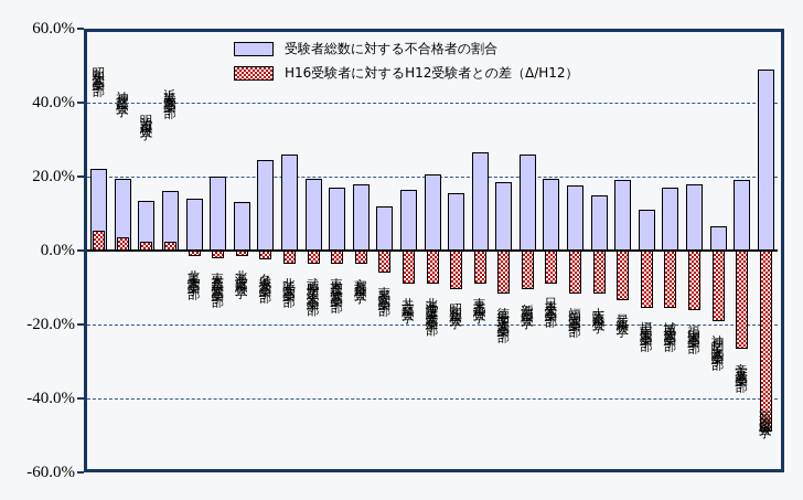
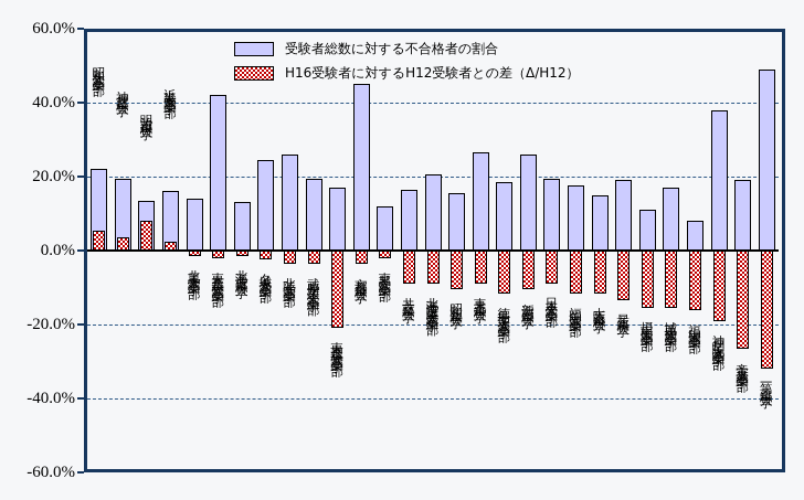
H16受験者に対するH12受験者との差（Δ/H12）/明治薬科大学: 2% -> 8%
受験者総数に対する不合格者の割合/東京薬科大学薬学部: 20% -> 42%
H16受験者に対するH12受験者との差（Δ/H12）/東京理科大学薬学部: -4% -> -21%
受験者総数に対する不合格者の割合/京都薬科大学: 18% -> 45%
H16受験者に対するH12受験者との差（Δ/H12）/東邦大学薬学部: -6% -> -2%
受験者総数に対する不合格者の割合/福山大学薬学部: 18% -> 8%
受験者総数に対する不合格者の割合/神戸学院大学薬学部: 6% -> 38%
H16受験者に対するH12受験者との差（Δ/H12）/第一薬科大学: -49% -> -32%
